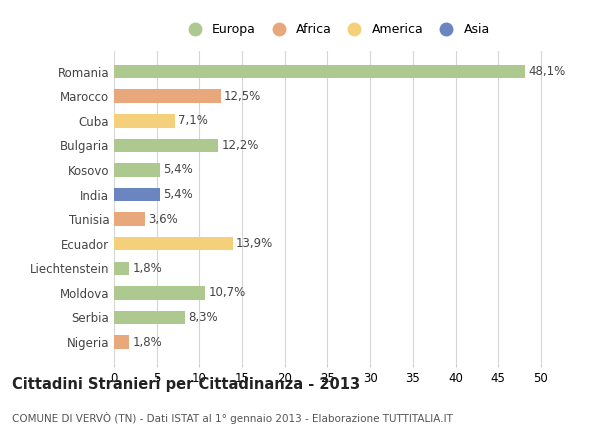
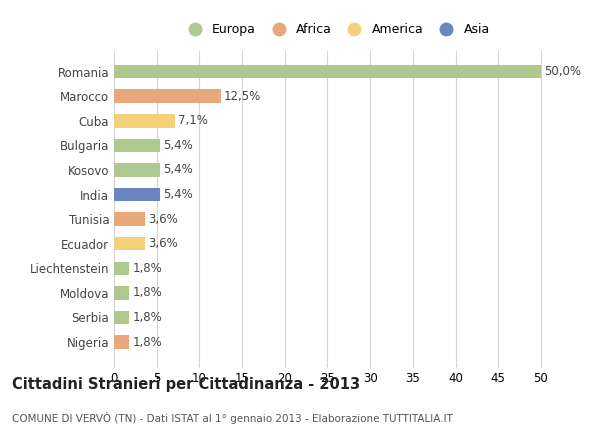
Romania: 48,1% -> 50,0%
Bulgaria: 12,2% -> 5,4%
Ecuador: 13,9% -> 3,6%
Moldova: 10,7% -> 1,8%
Serbia: 8,3% -> 1,8%
